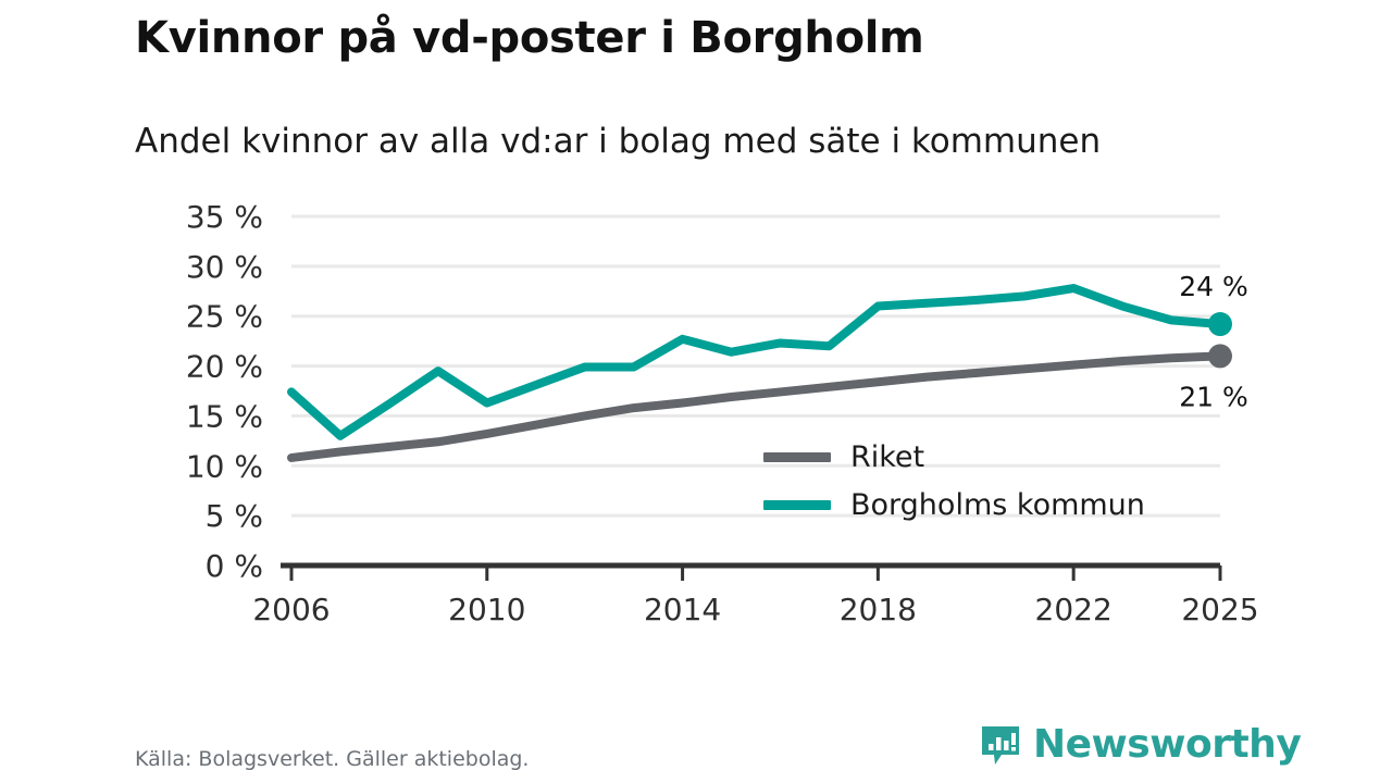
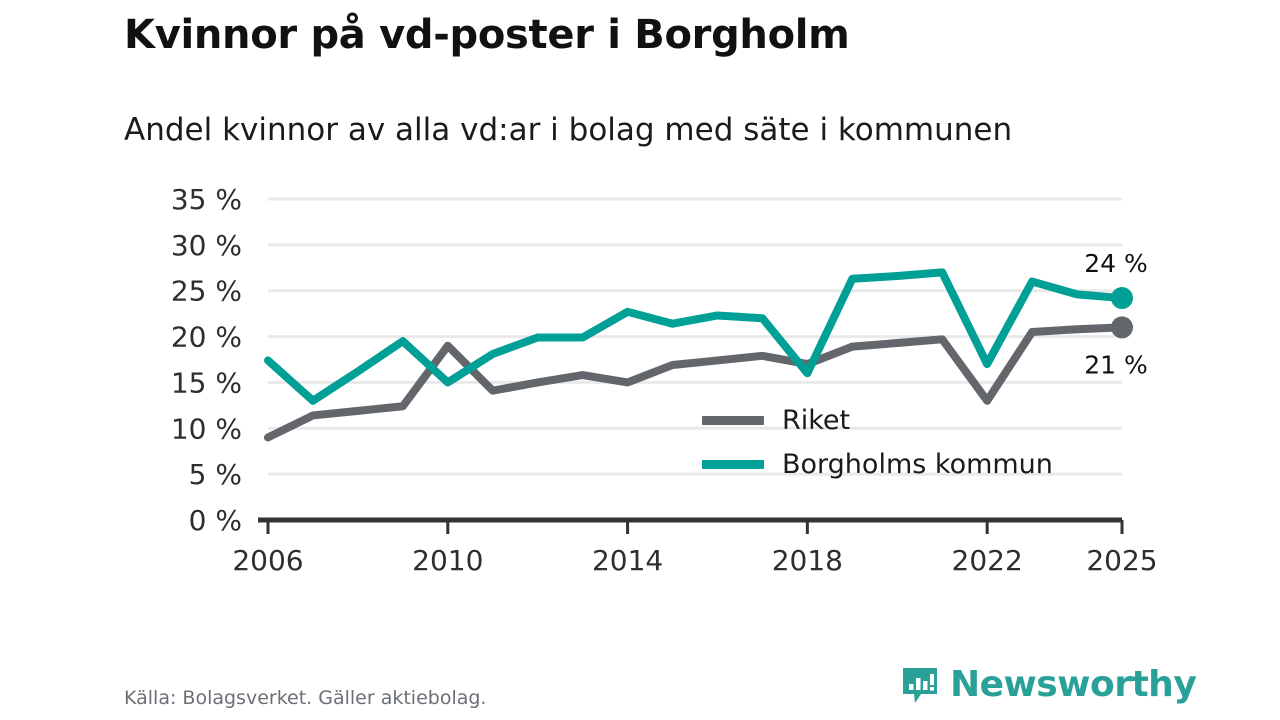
Riket/2006: 11% -> 9%
Riket/2010: 13% -> 19%
Borgholms kommun/2010: 16% -> 15%
Riket/2014: 16% -> 15%
Riket/2018: 18% -> 17%
Borgholms kommun/2018: 26% -> 16%
Riket/2022: 20% -> 13%
Borgholms kommun/2022: 28% -> 17%
